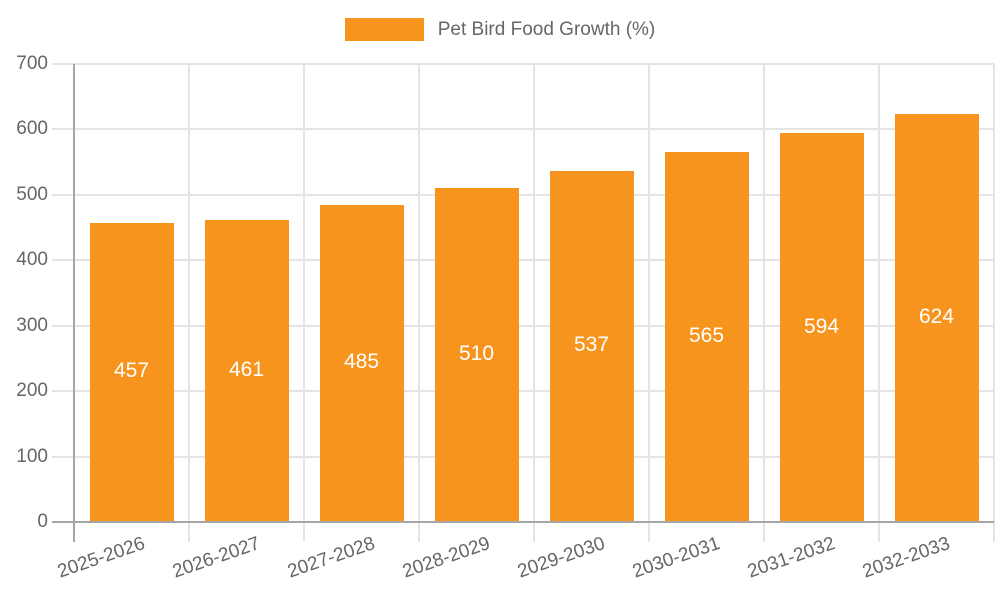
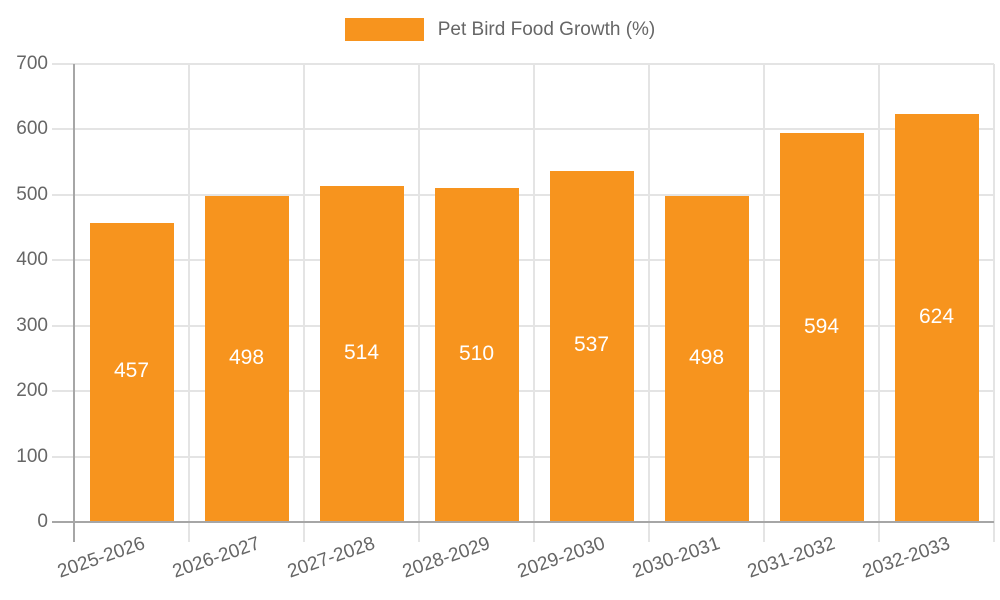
2026-2027: 461 -> 498
2027-2028: 485 -> 514
2030-2031: 565 -> 498
